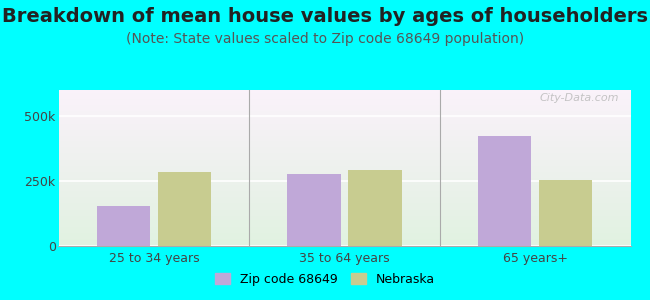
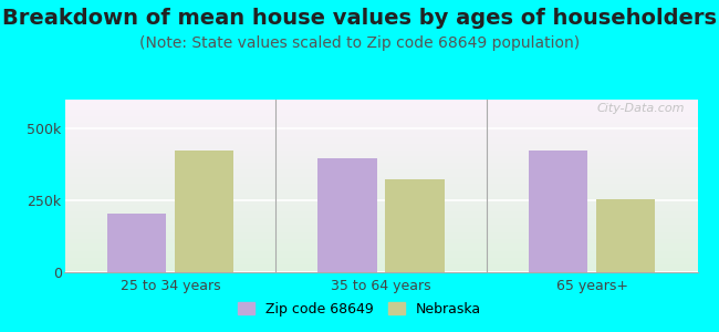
Zip code 68649/25 to 34 years: 155k -> 205k
Nebraska/25 to 34 years: 285k -> 425k
Zip code 68649/35 to 64 years: 278k -> 395k
Nebraska/35 to 64 years: 292k -> 325k
